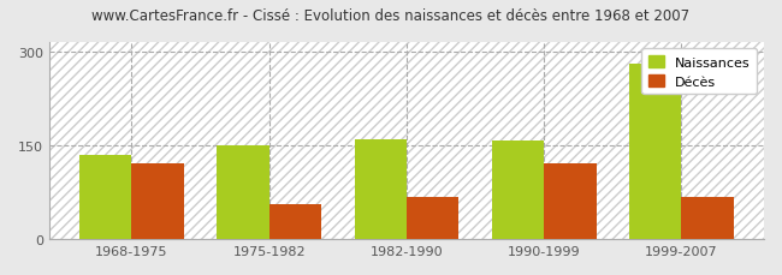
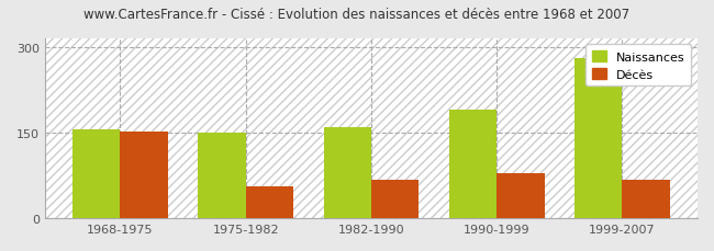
Naissances/1968-1975: 135 -> 156
Décès/1968-1975: 120 -> 152
Naissances/1990-1999: 157 -> 190
Décès/1990-1999: 120 -> 78
